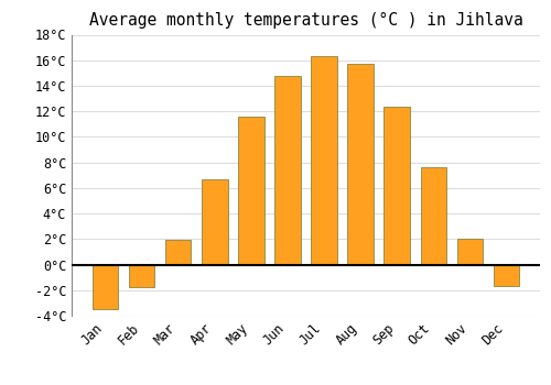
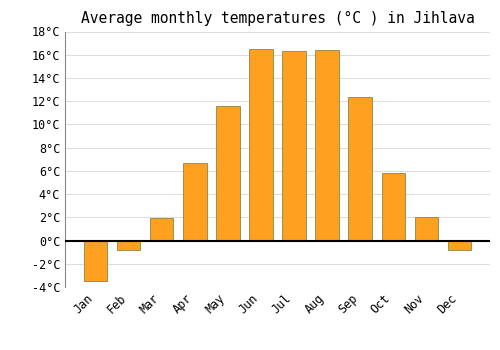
Feb: -1.8°C -> -0.8°C
Jun: 14.8°C -> 16.5°C
Aug: 15.7°C -> 16.4°C
Oct: 7.6°C -> 5.8°C
Dec: -1.7°C -> -0.8°C
